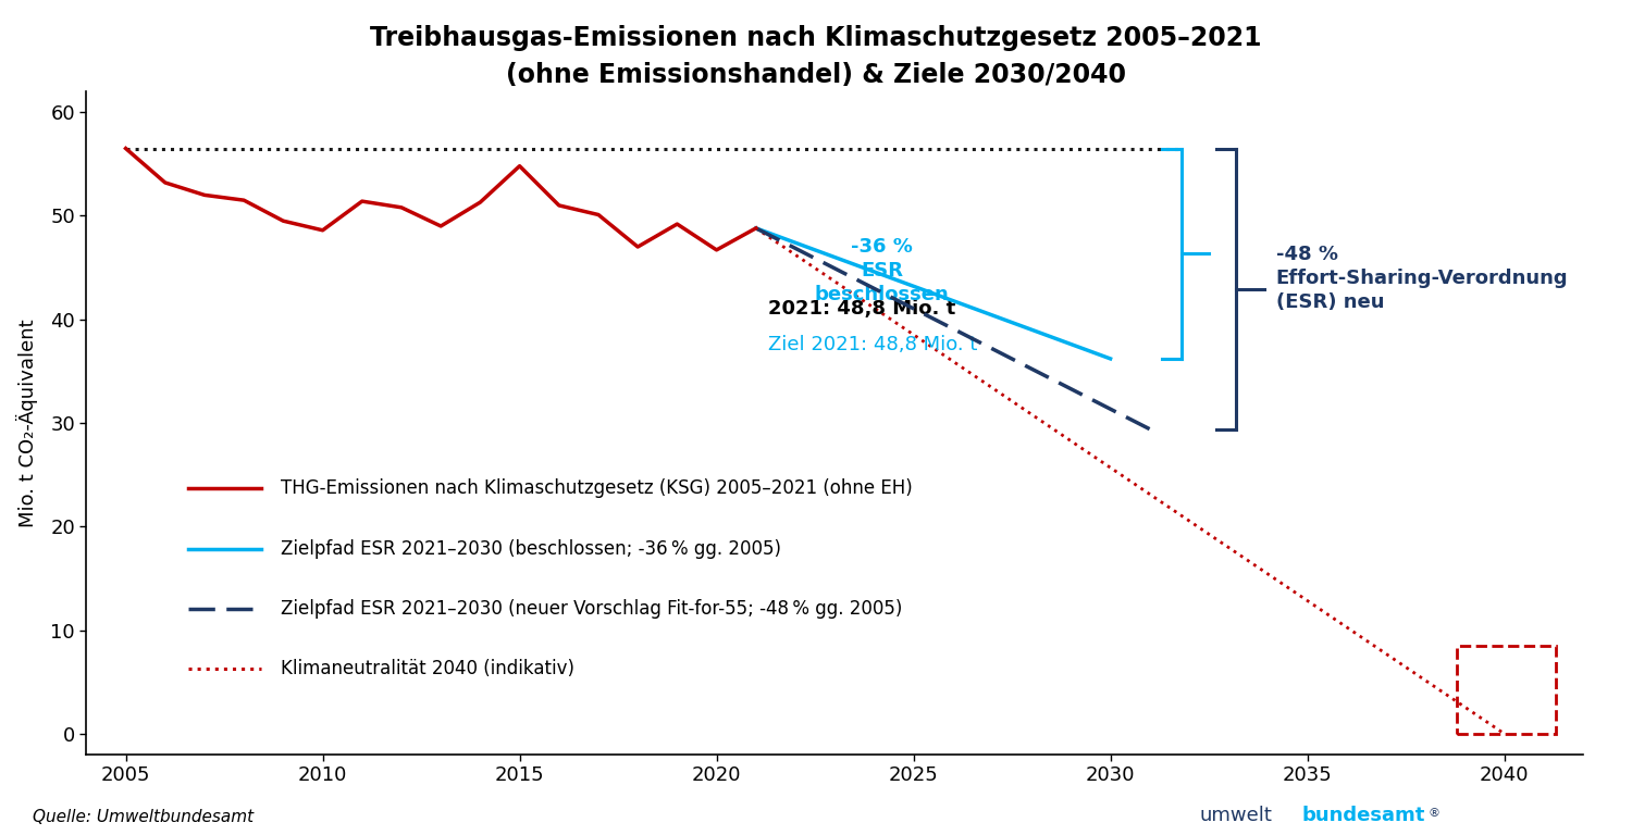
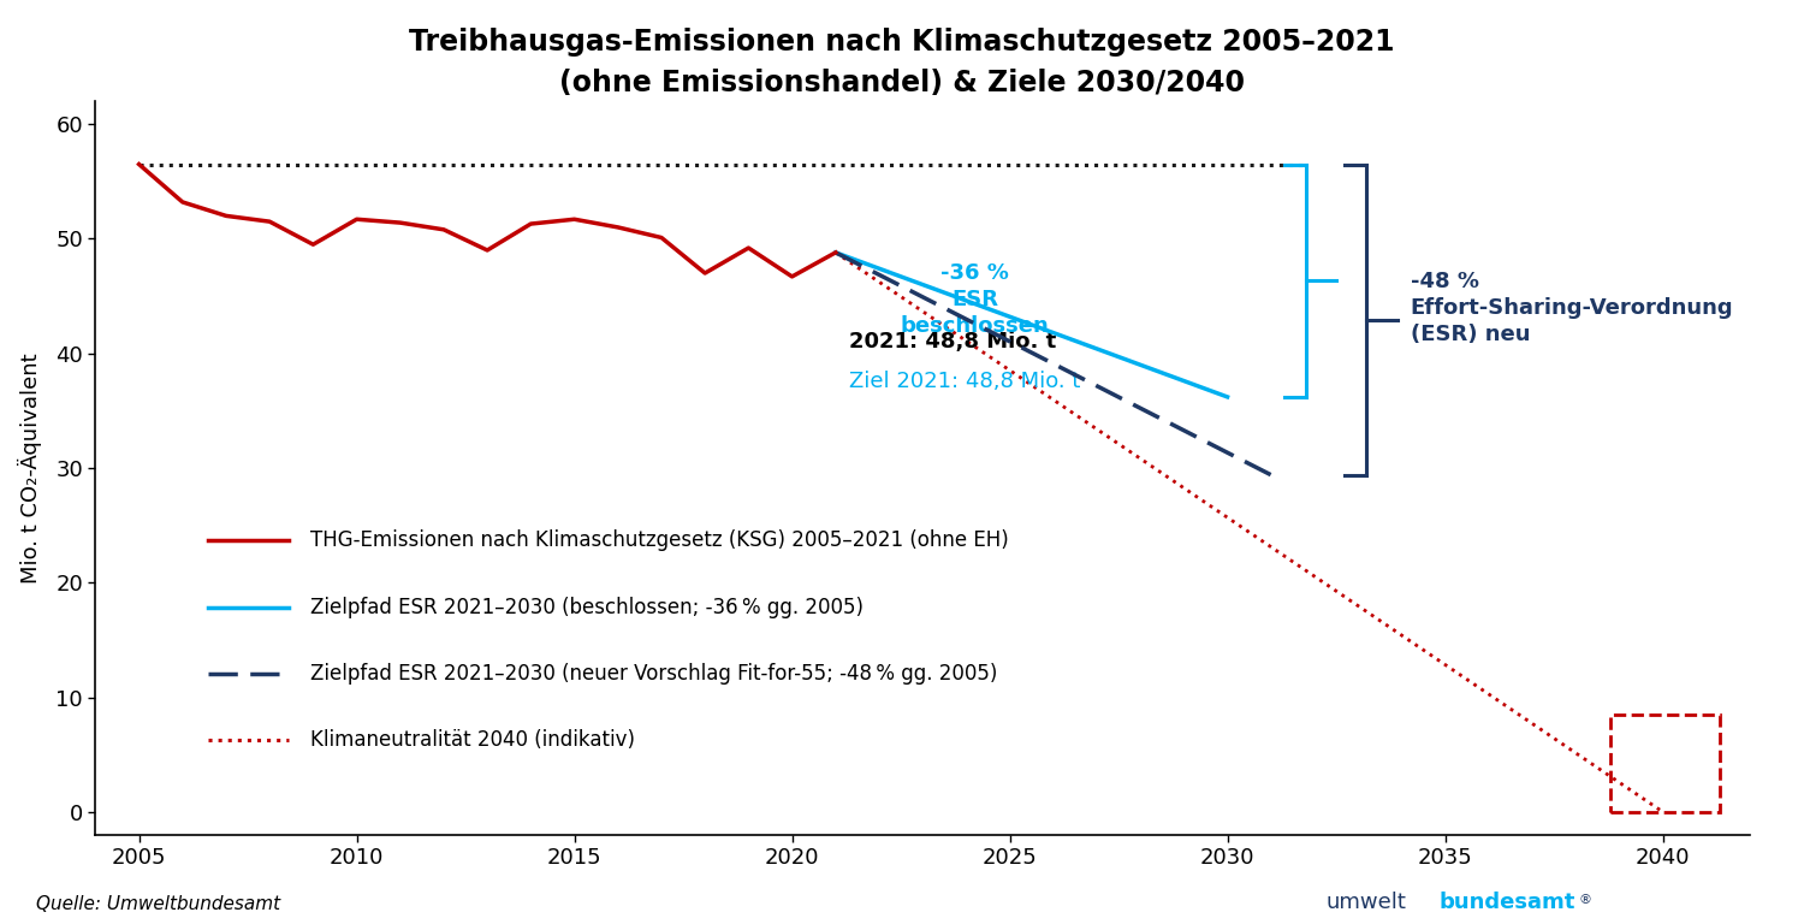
2010: 48.6 -> 51.7
2015: 54.8 -> 51.7
